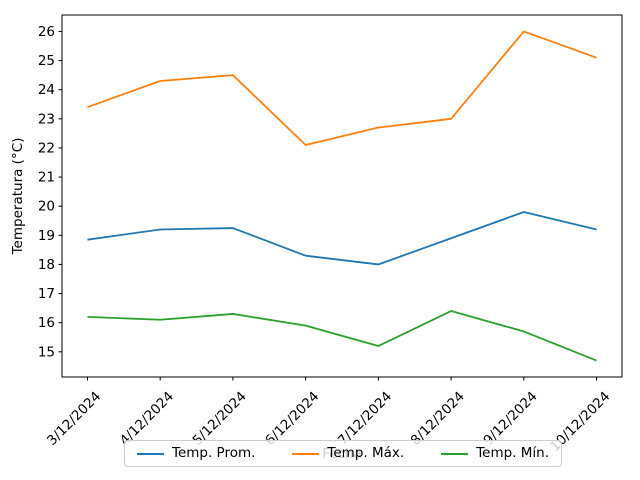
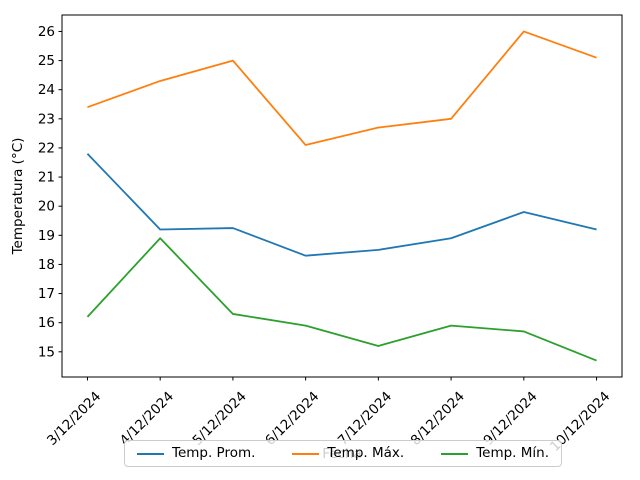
Temp. Prom./3/12/2024: 18.9 -> 21.8
Temp. Mín./4/12/2024: 16.1 -> 18.9
Temp. Máx./5/12/2024: 24.5 -> 25.0
Temp. Prom./7/12/2024: 18.0 -> 18.5
Temp. Mín./8/12/2024: 16.4 -> 15.9
